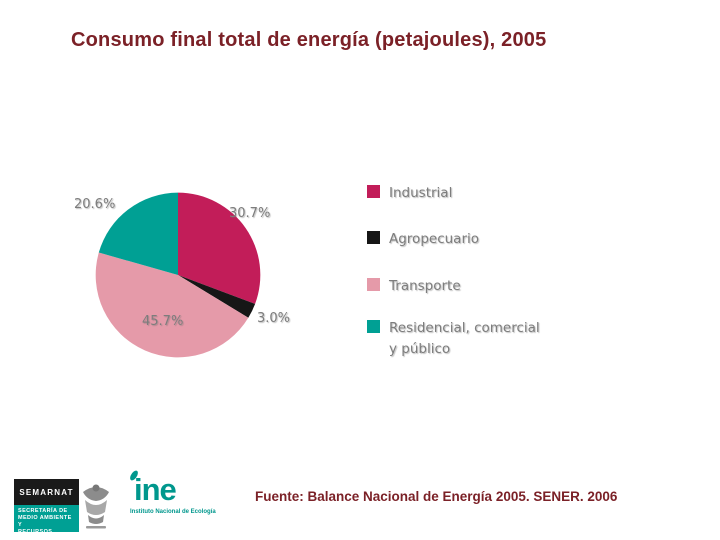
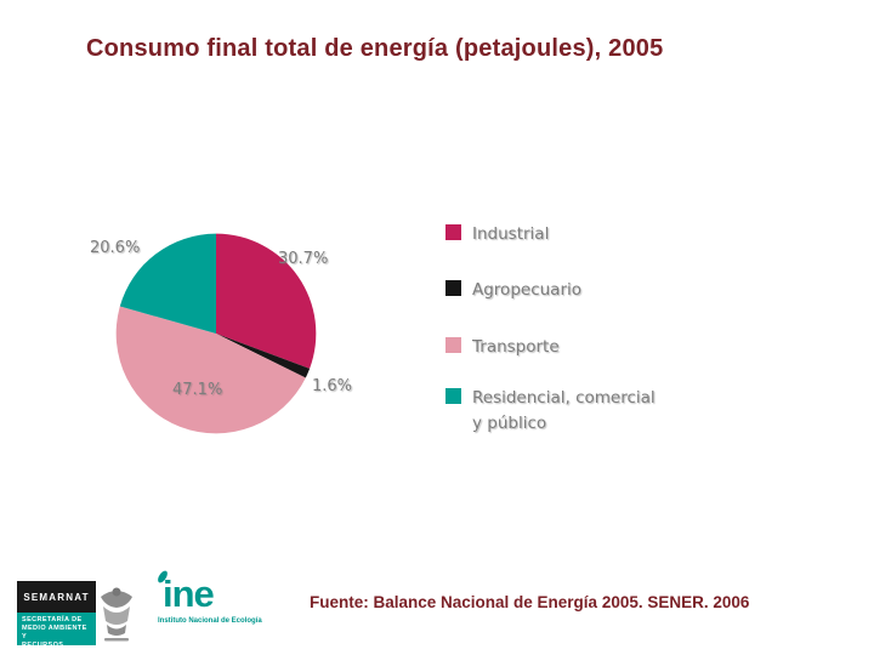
Agropecuario: 3.0% -> 1.6%
Transporte: 45.7% -> 47.1%
